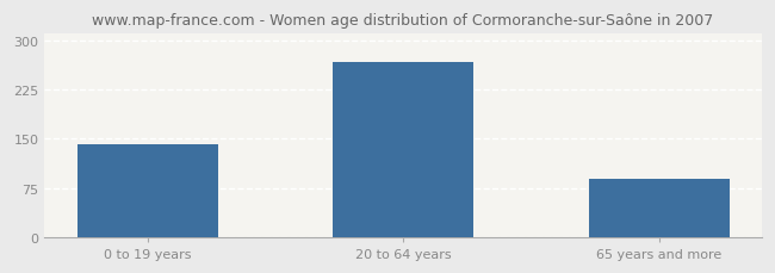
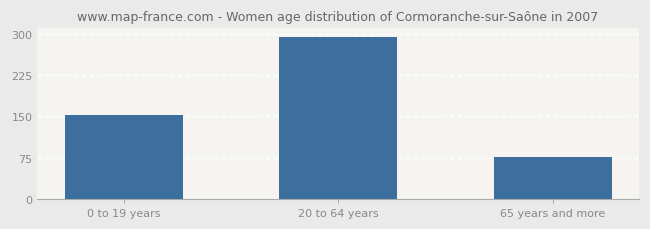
0 to 19 years: 142 -> 153
20 to 64 years: 268 -> 294
65 years and more: 88 -> 77
